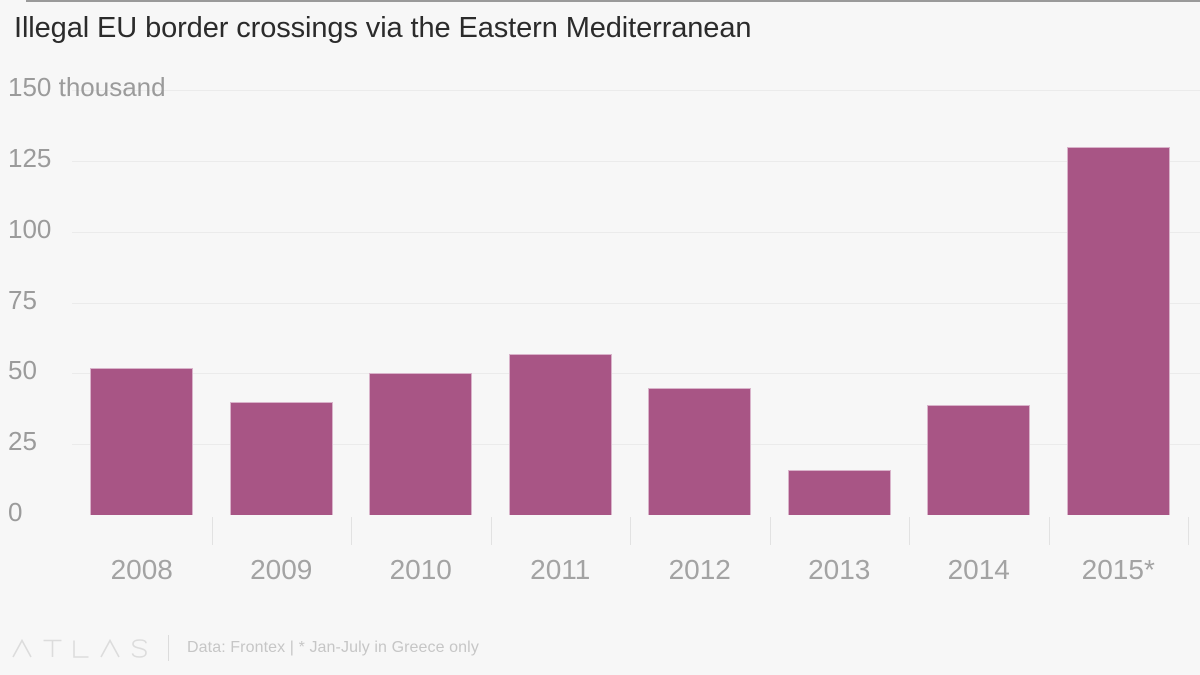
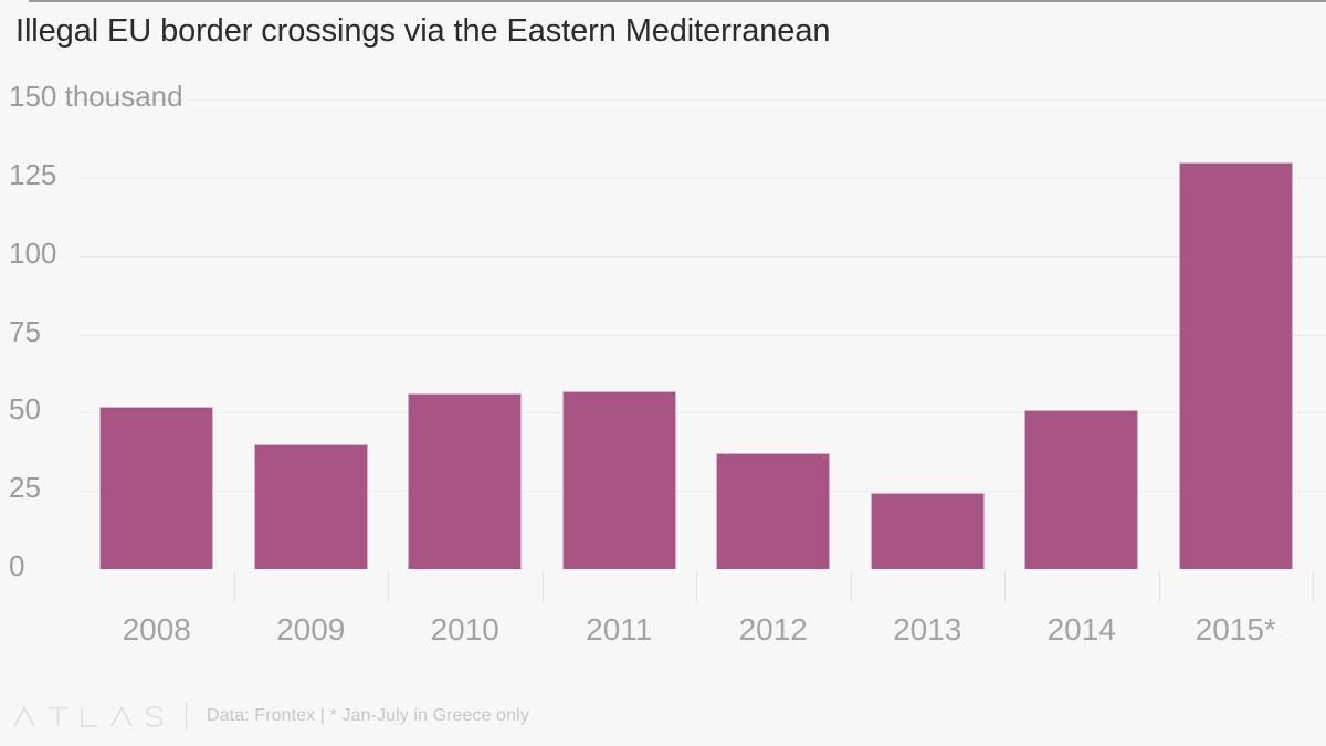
2010: 50 -> 56
2012: 45 -> 37
2013: 16 -> 24
2014: 39 -> 51
